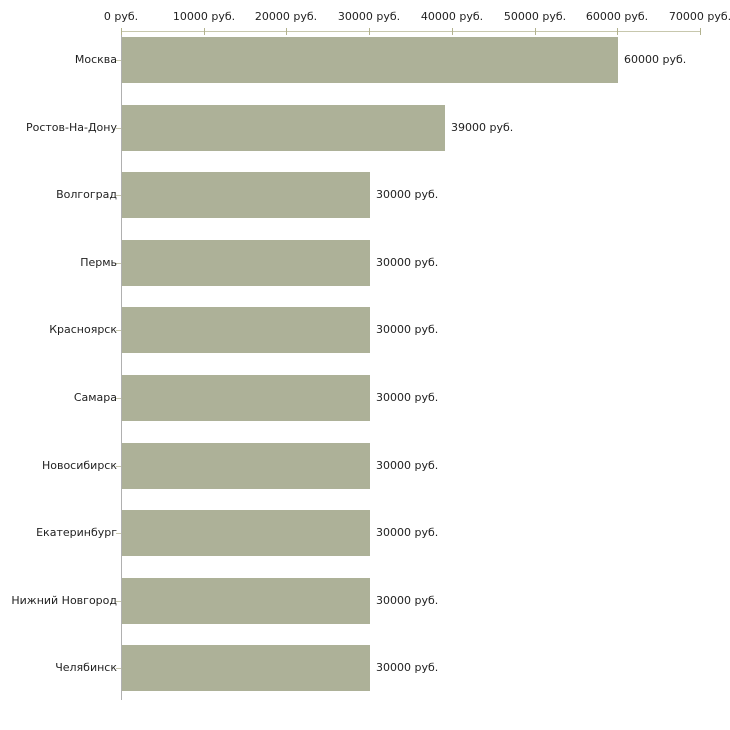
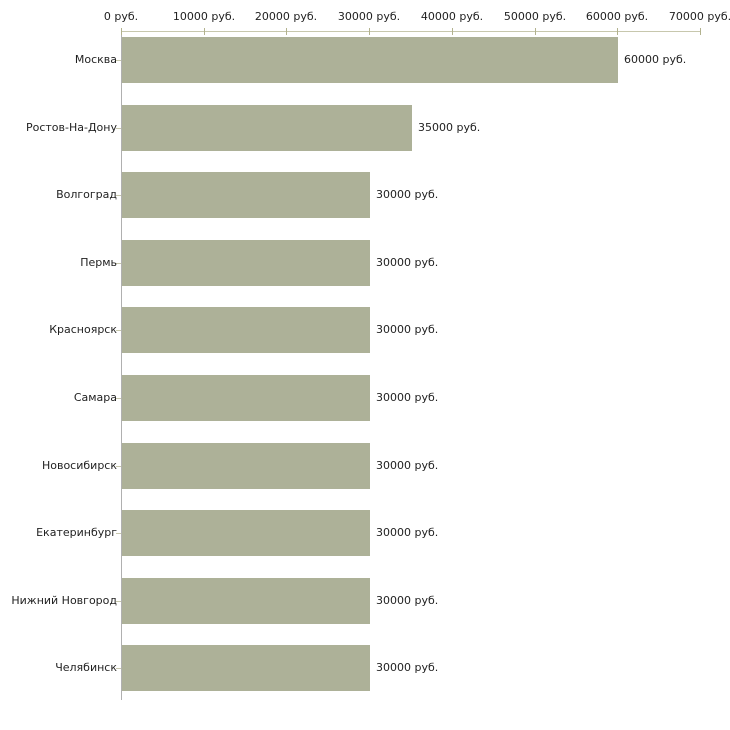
Ростов-На-Дону: 39000 -> 35000
